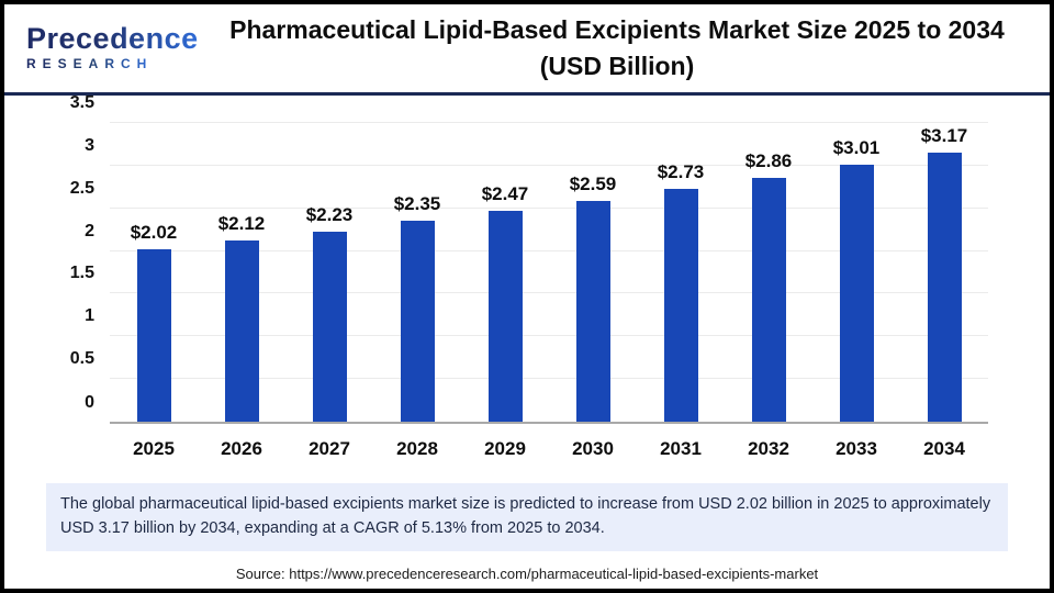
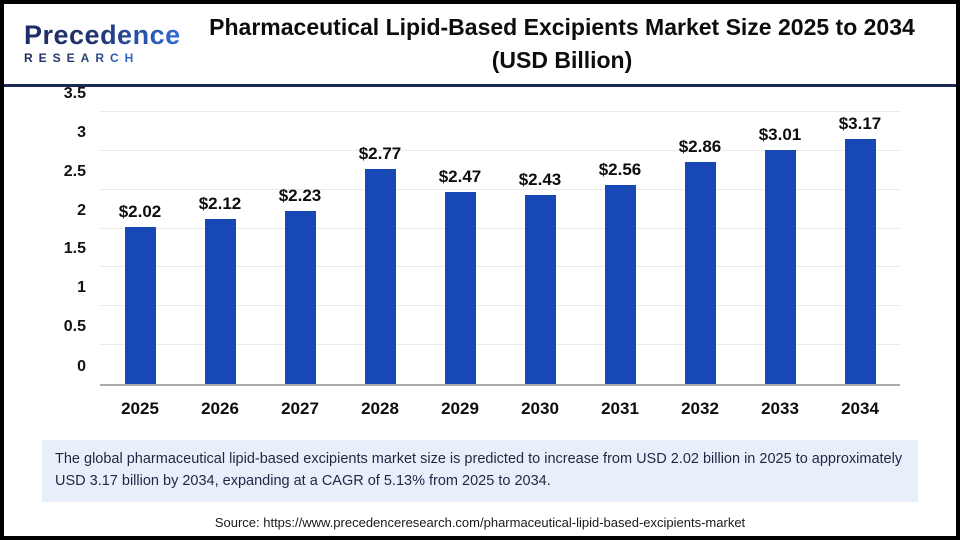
2028: $2.35 -> $2.77
2030: $2.59 -> $2.43
2031: $2.73 -> $2.56
